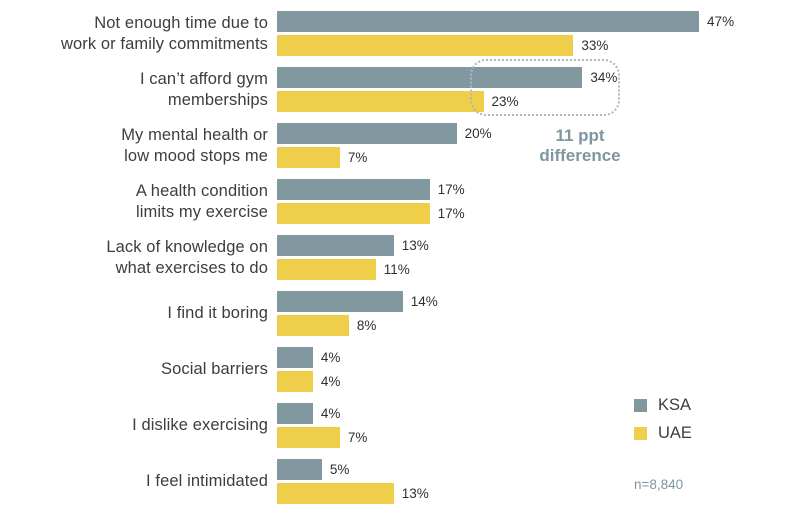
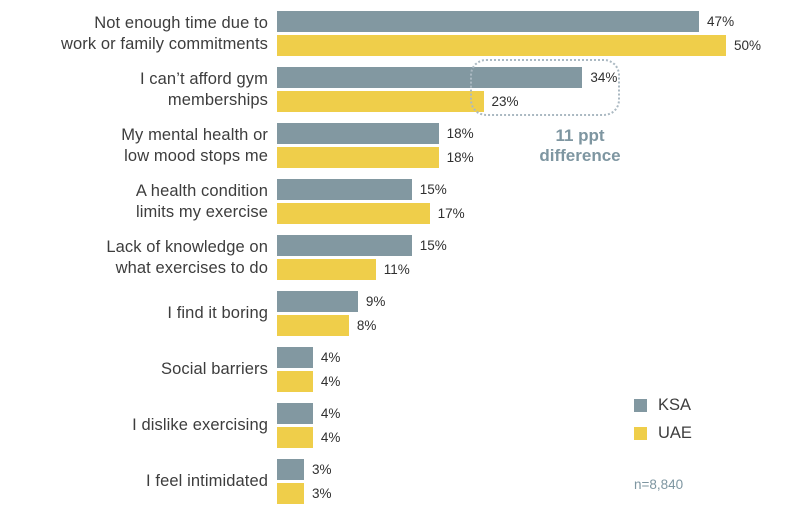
UAE/Not enough time due to work or family commitments: 33% -> 50%
KSA/My mental health or low mood stops me: 20% -> 18%
UAE/My mental health or low mood stops me: 7% -> 18%
KSA/A health condition limits my exercise: 17% -> 15%
KSA/Lack of knowledge on what exercises to do: 13% -> 15%
KSA/I find it boring: 14% -> 9%
UAE/I dislike exercising: 7% -> 4%
KSA/I feel intimidated: 5% -> 3%
UAE/I feel intimidated: 13% -> 3%
